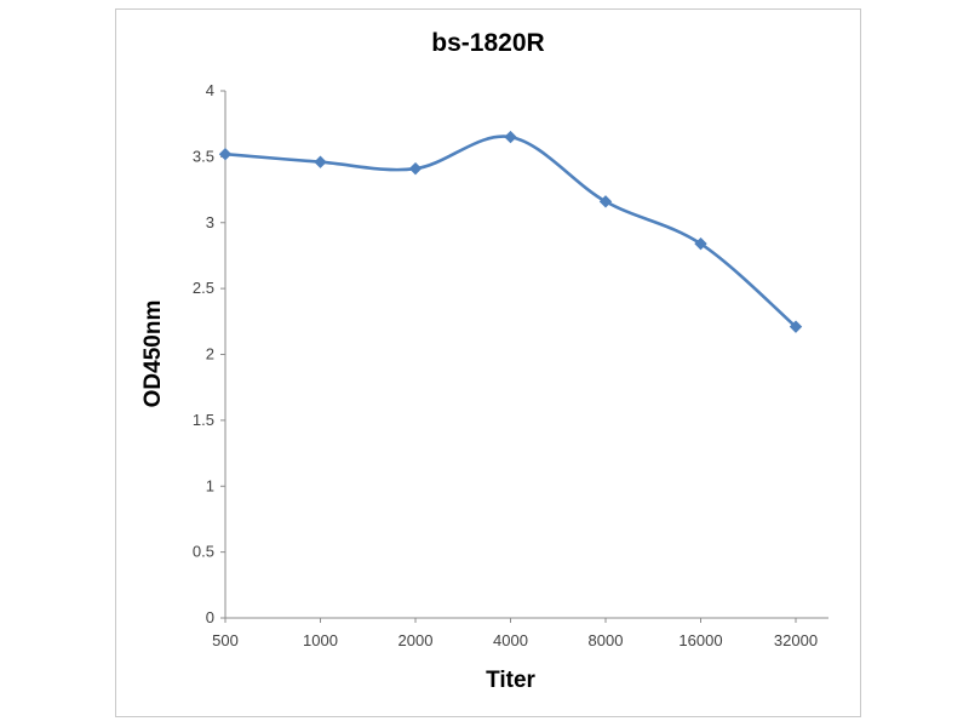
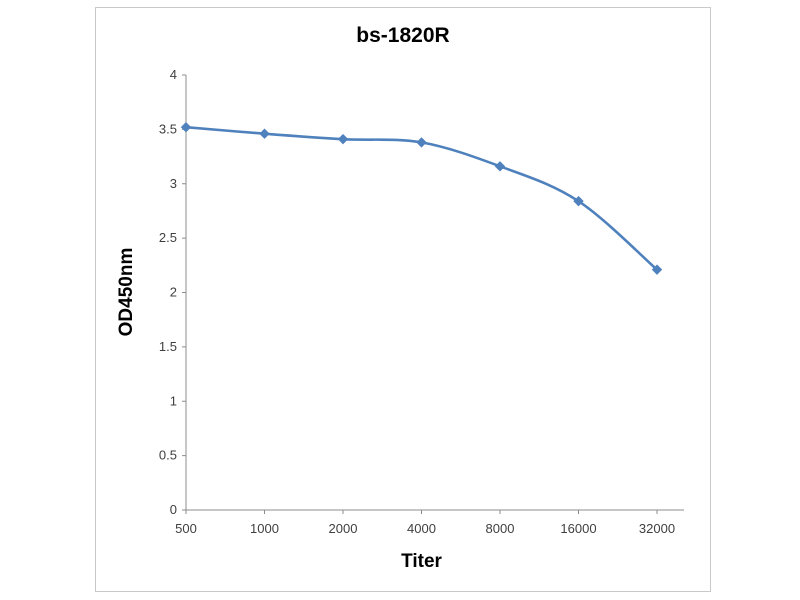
4000: 3.65 -> 3.38
